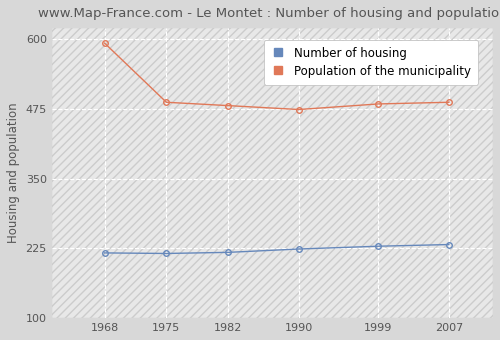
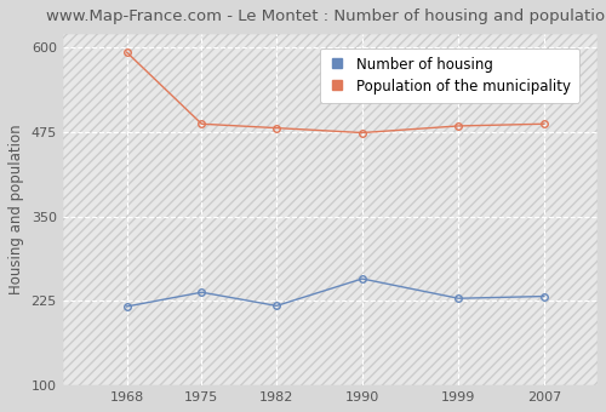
Number of housing/1975: 216 -> 238
Number of housing/1990: 224 -> 258
